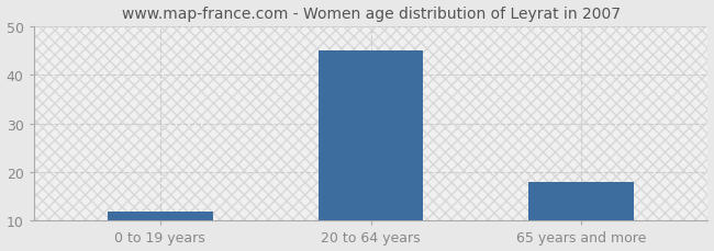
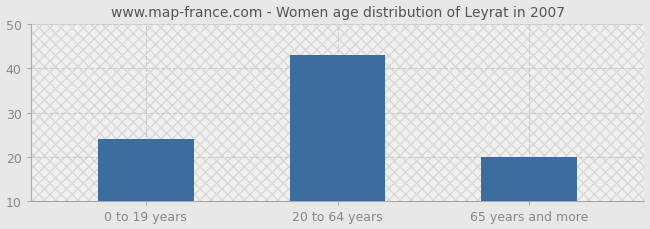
0 to 19 years: 12 -> 24
20 to 64 years: 45 -> 43
65 years and more: 18 -> 20
